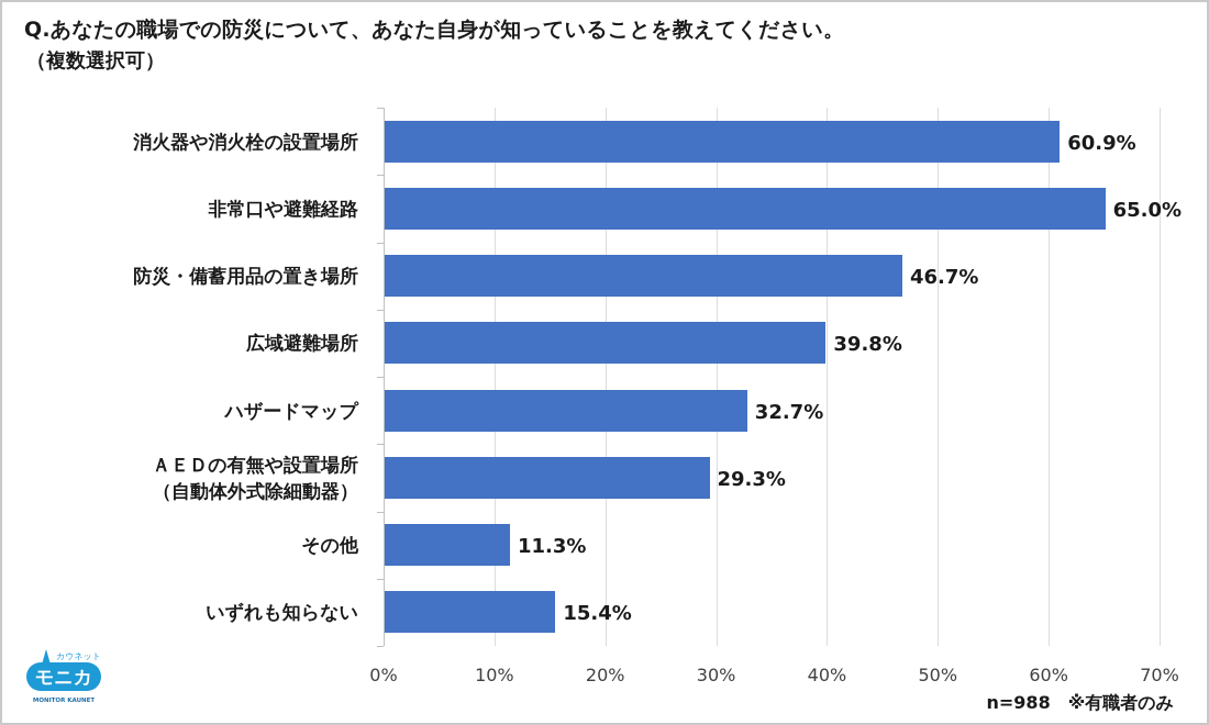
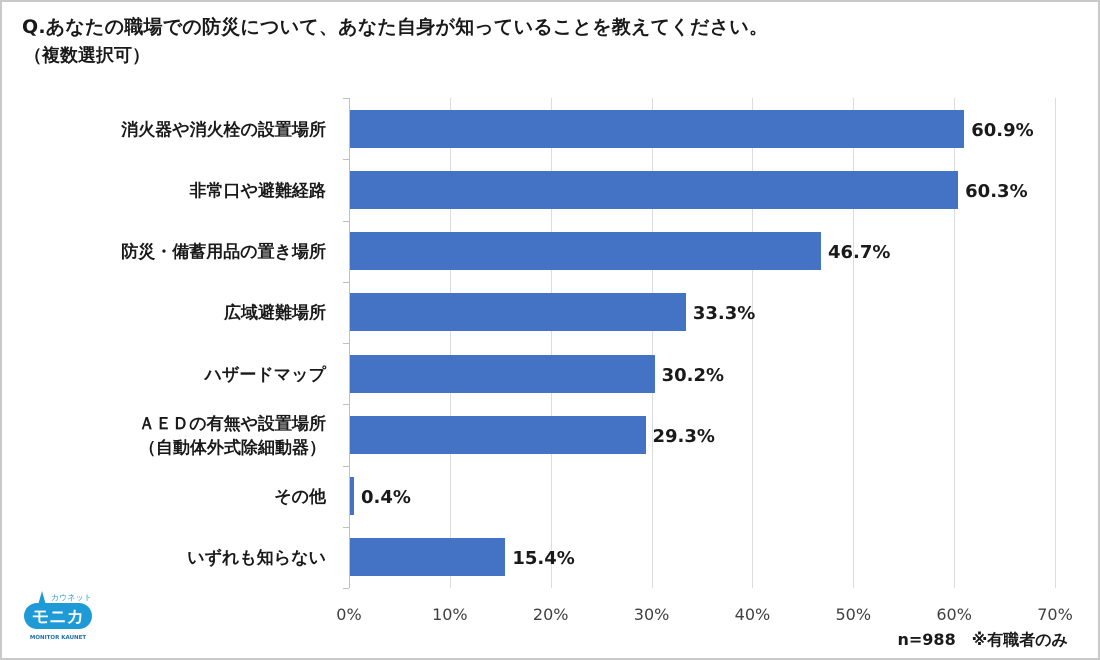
非常口や避難経路: 65.0% -> 60.3%
広域避難場所: 39.8% -> 33.3%
ハザードマップ: 32.7% -> 30.2%
その他: 11.3% -> 0.4%
